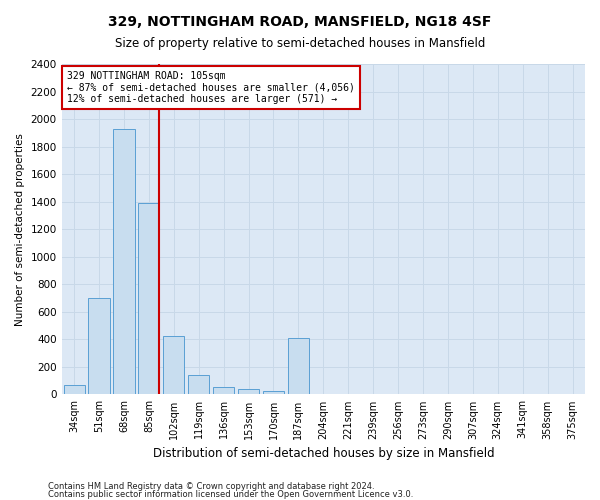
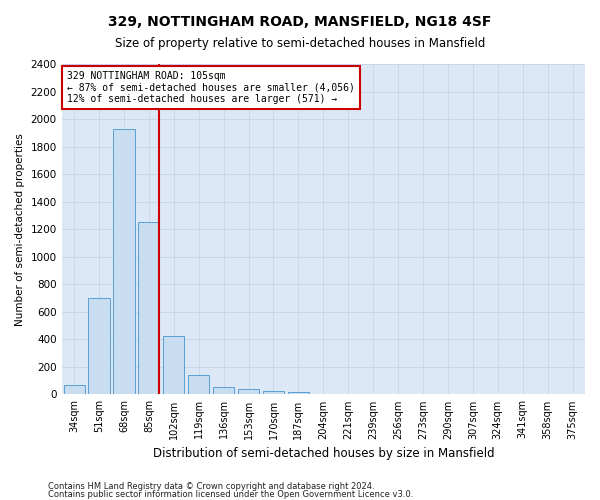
85sqm: 1390 -> 1250
187sqm: 410 -> 20
